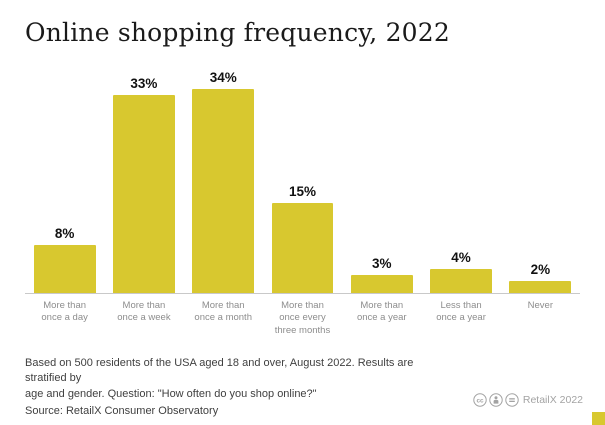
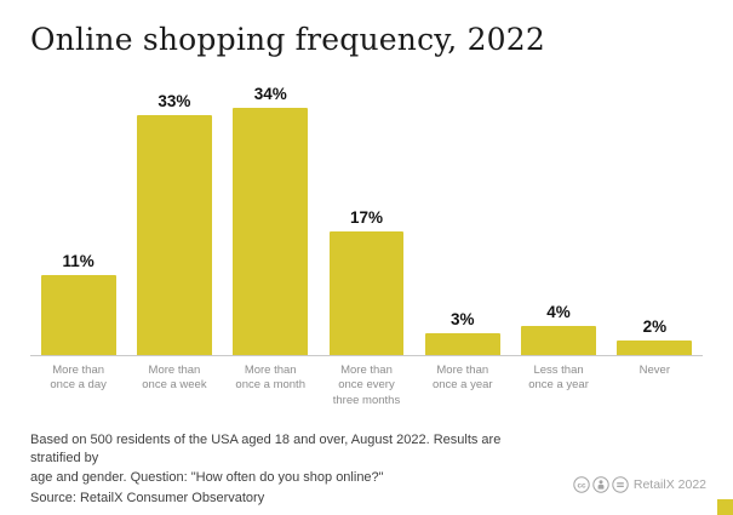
More than once a day: 8% -> 11%
More than once every three months: 15% -> 17%
